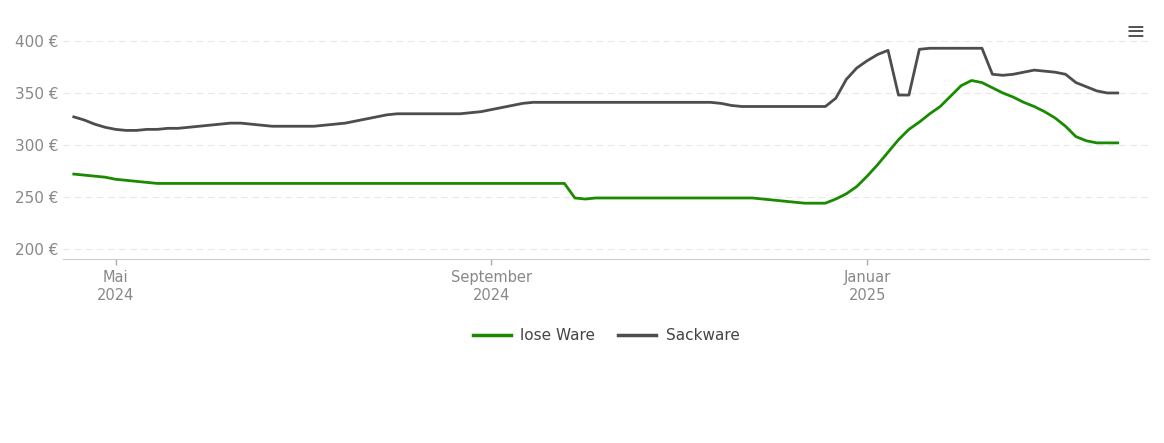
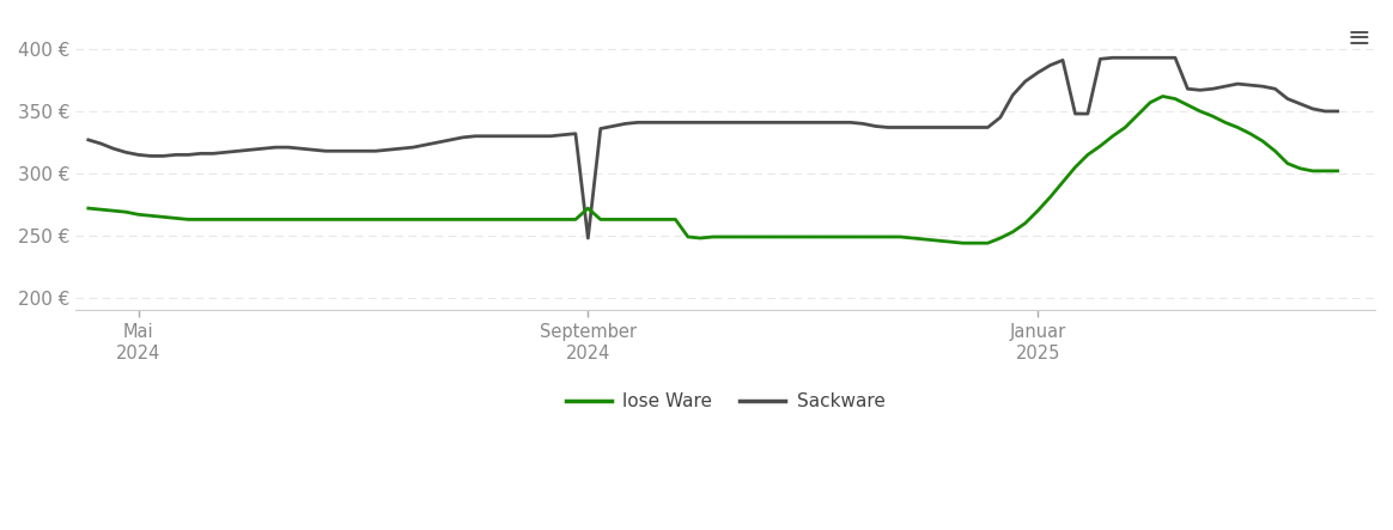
lose Ware/September 2024: 263 € -> 272 €
Sackware/September 2024: 334 € -> 248 €
